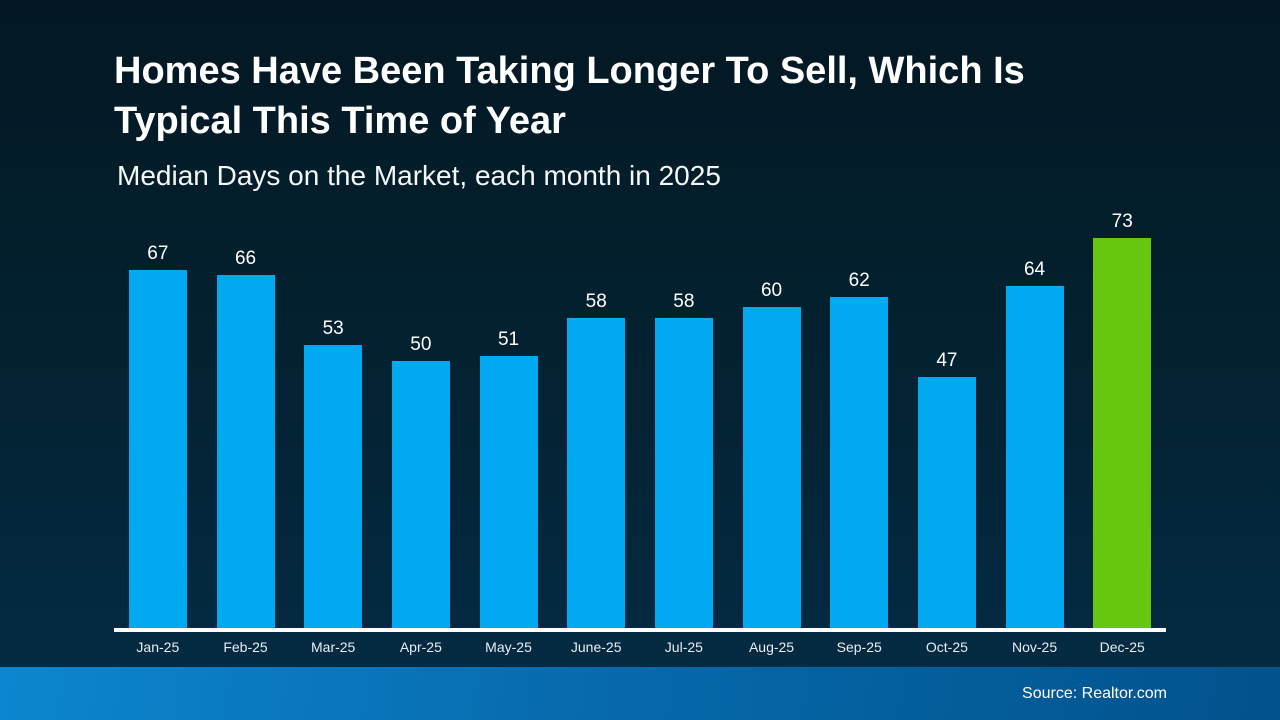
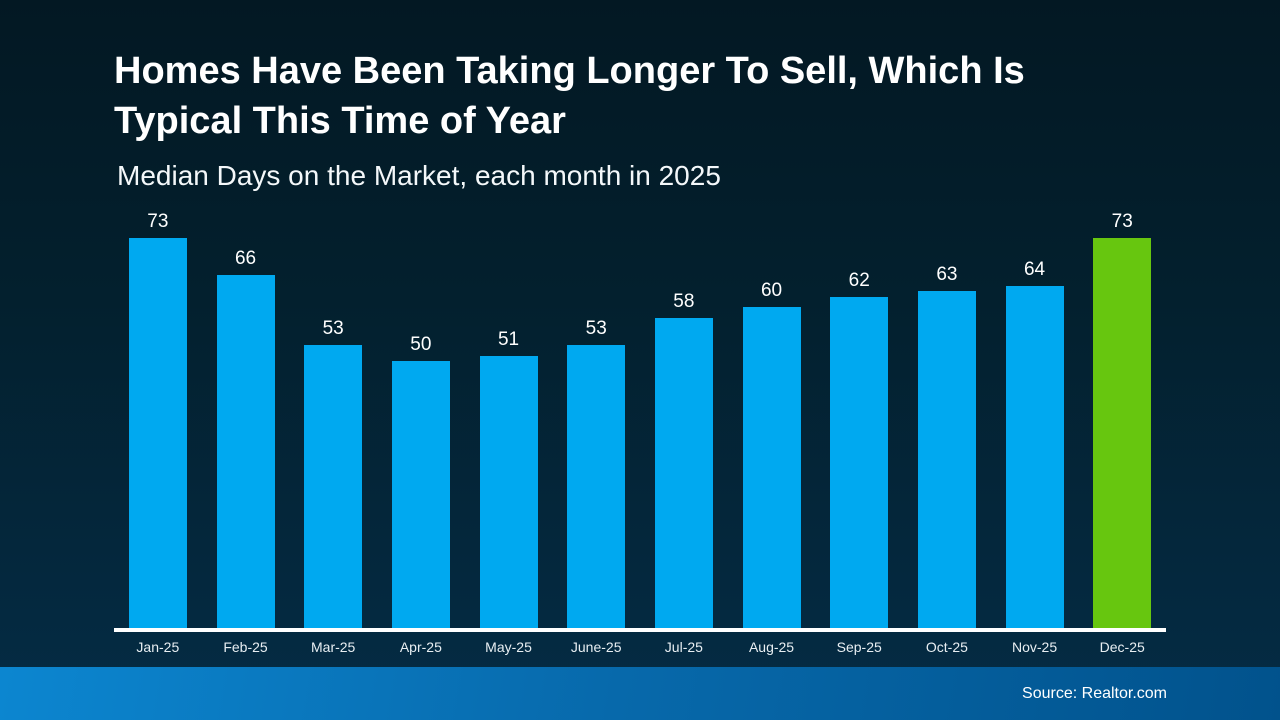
Jan-25: 67 -> 73
June-25: 58 -> 53
Oct-25: 47 -> 63
